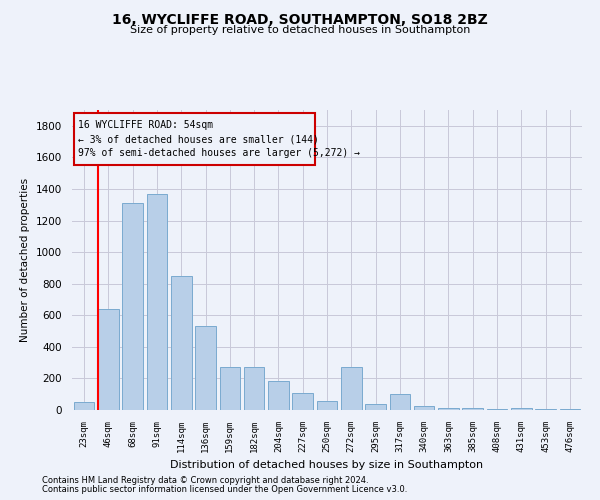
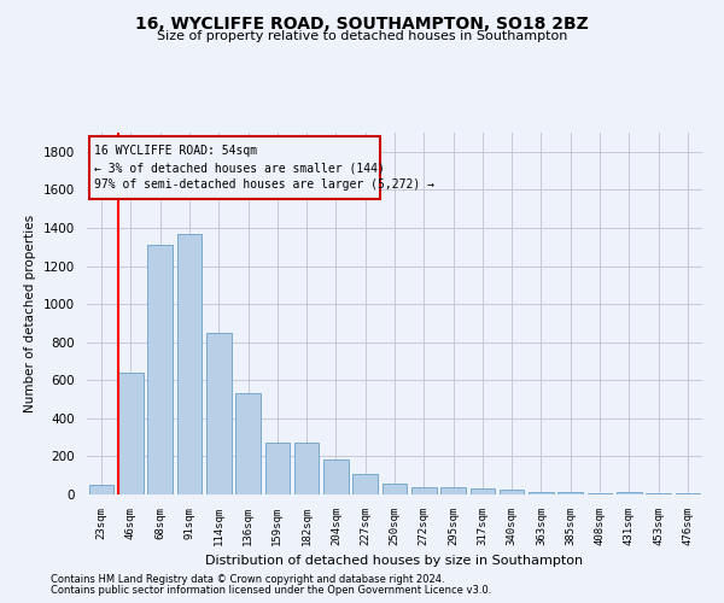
272sqm: 270 -> 40
317sqm: 100 -> 30
